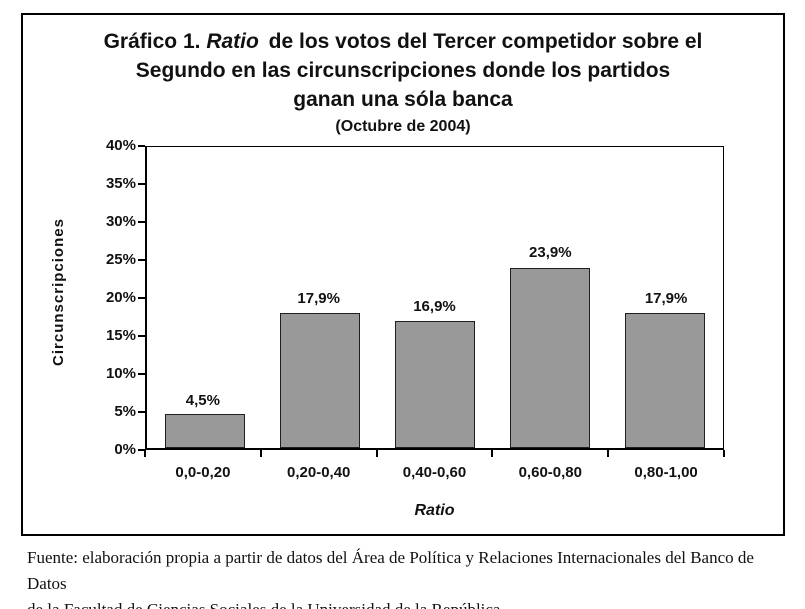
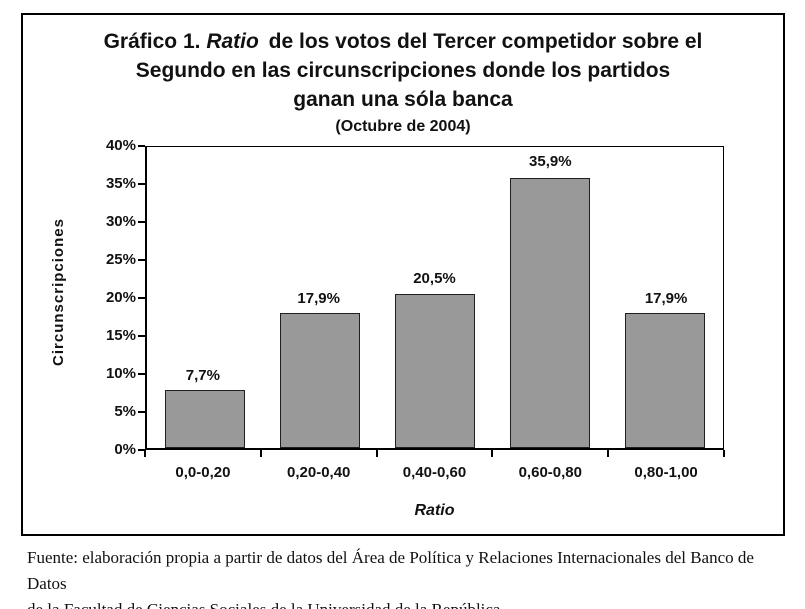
0,0-0,20: 4,5% -> 7,7%
0,40-0,60: 16,9% -> 20,5%
0,60-0,80: 23,9% -> 35,9%
